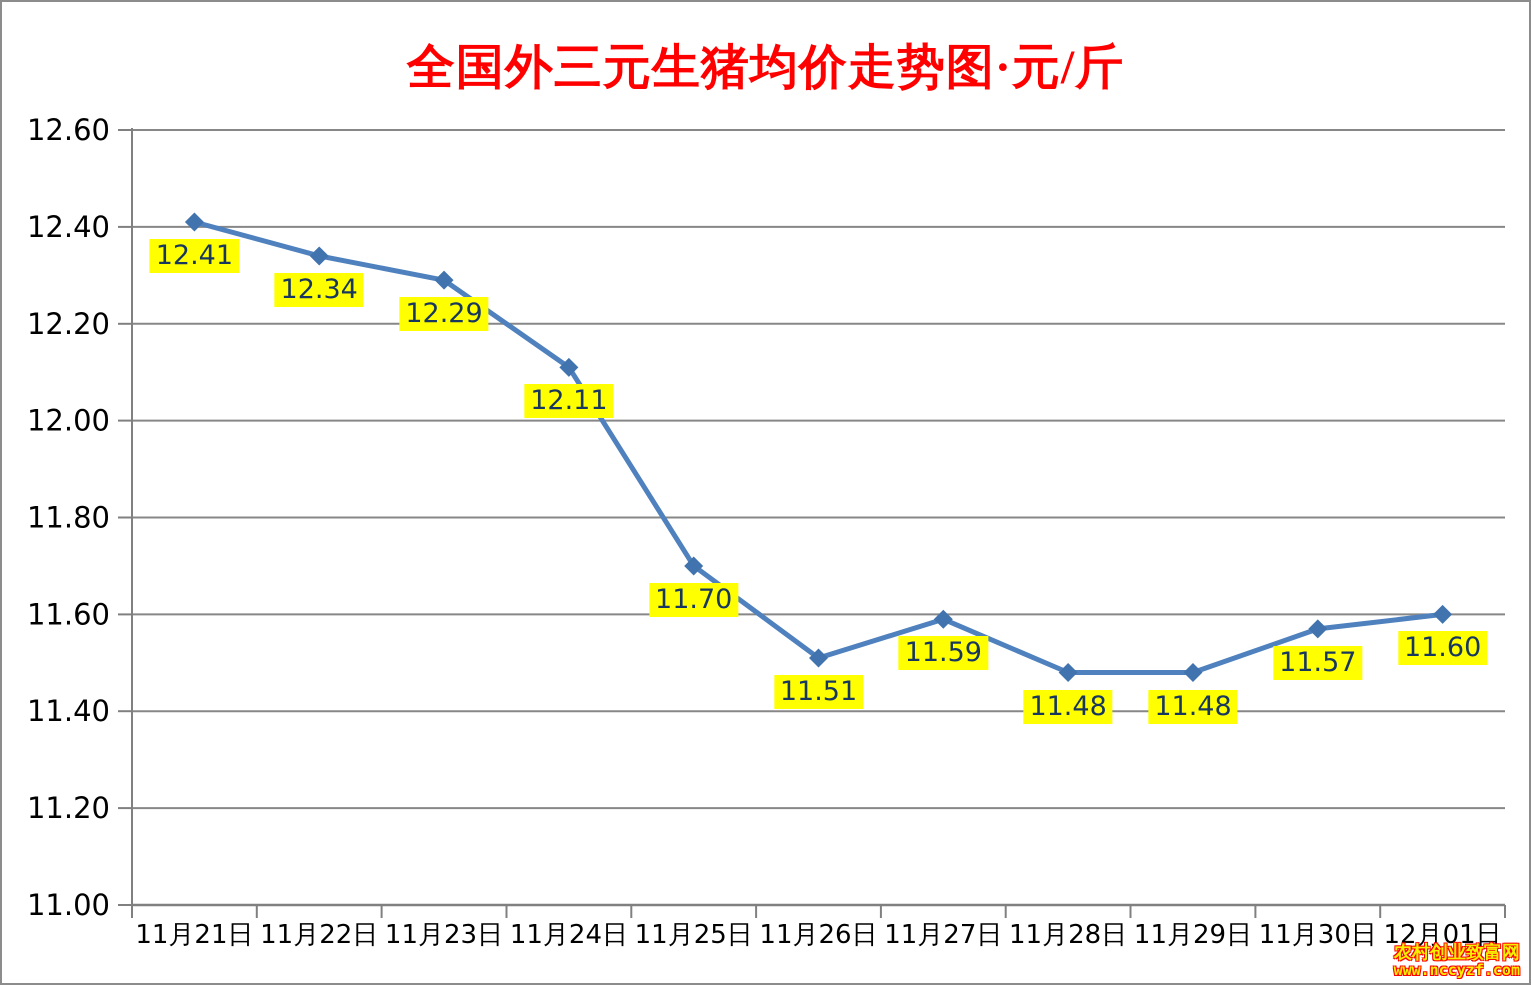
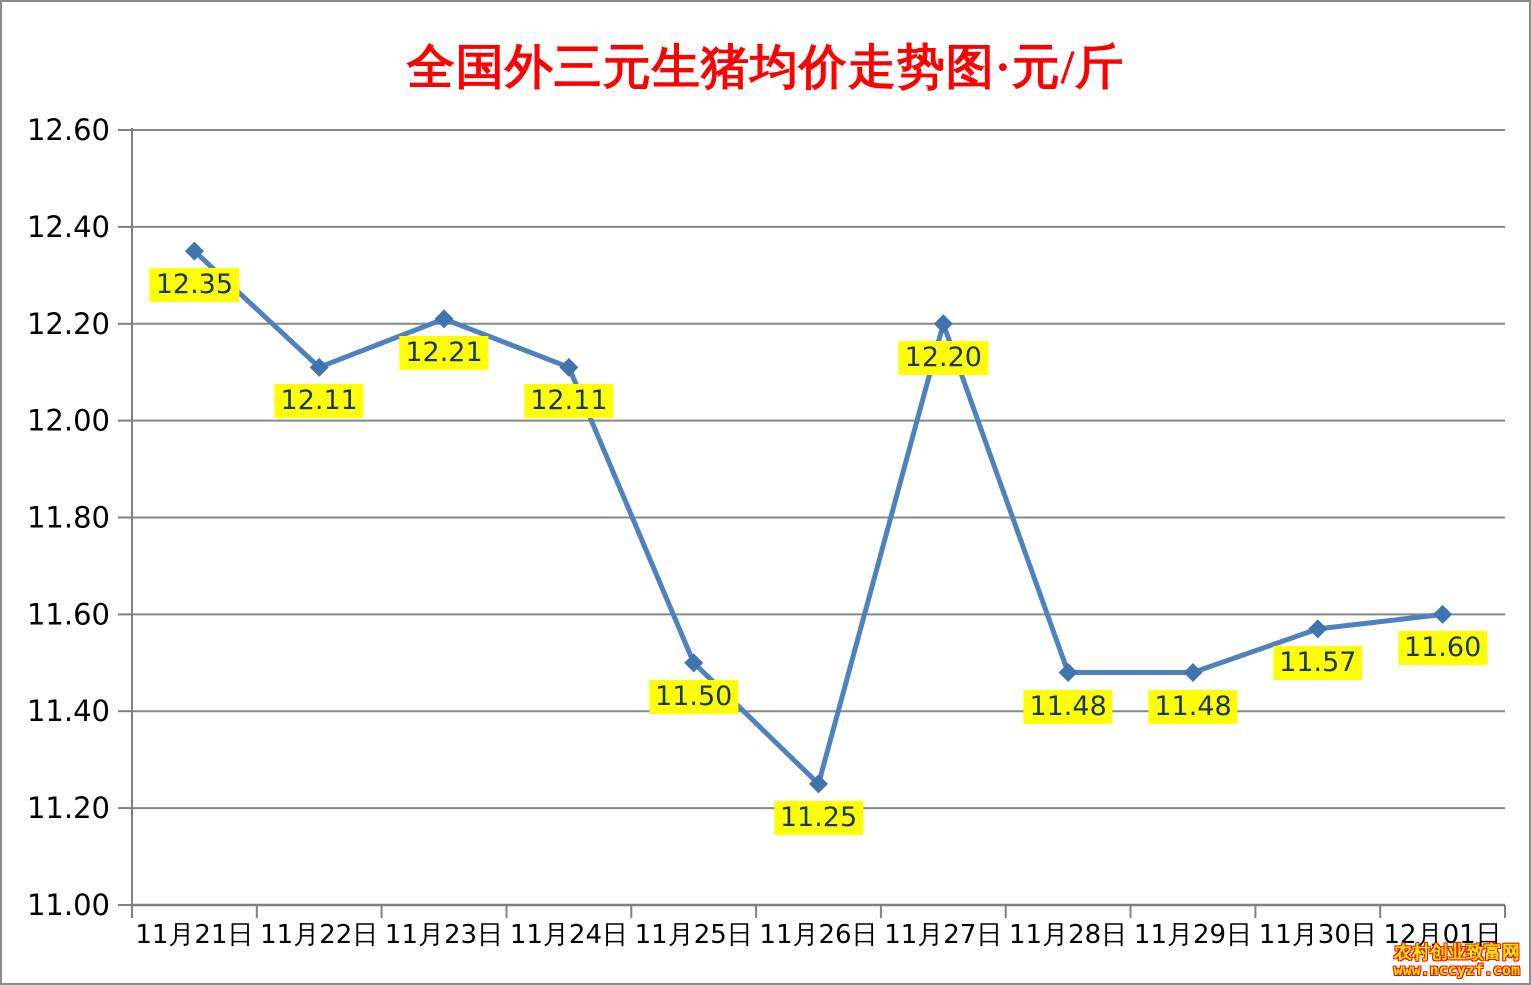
11月21日: 12.41 -> 12.35
11月22日: 12.34 -> 12.11
11月23日: 12.29 -> 12.21
11月25日: 11.70 -> 11.50
11月26日: 11.51 -> 11.25
11月27日: 11.59 -> 12.20
